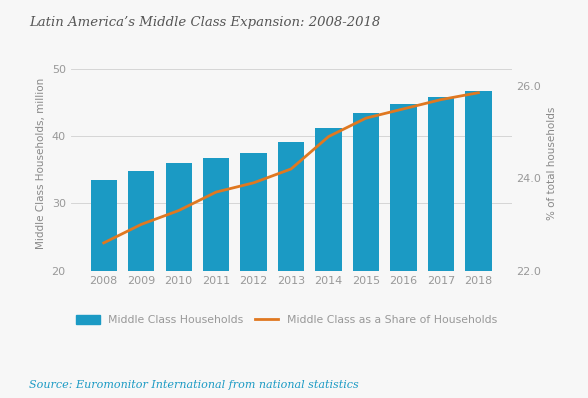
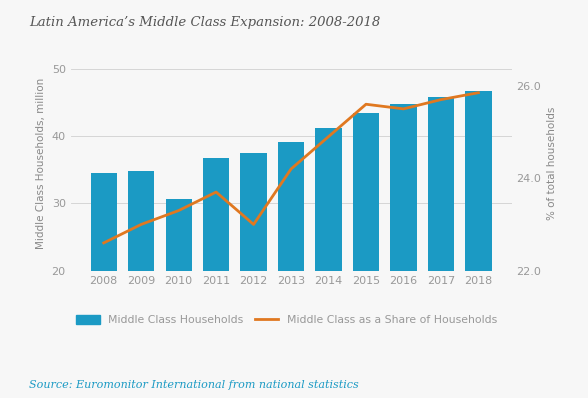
Middle Class Households/2008: 33.5 -> 34.6
Middle Class Households/2010: 36.0 -> 30.6
Middle Class as a Share of Households/2012: 23.90 -> 23.00
Middle Class as a Share of Households/2015: 25.30 -> 25.60
